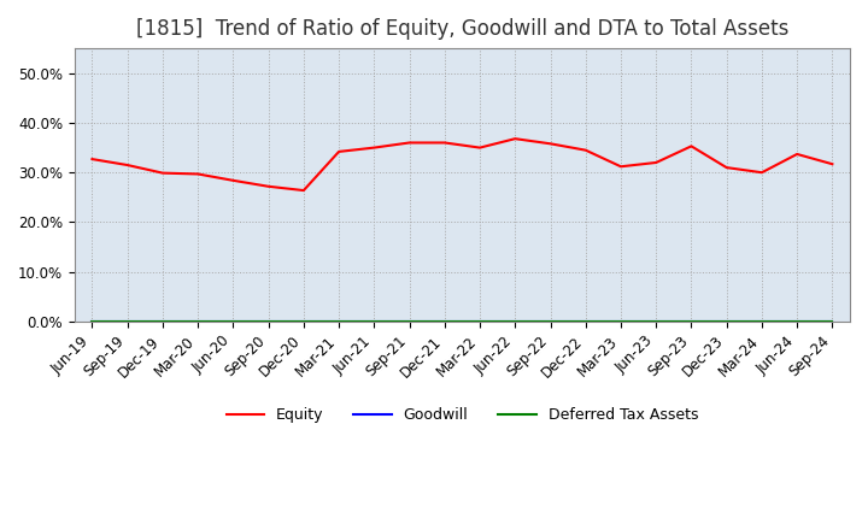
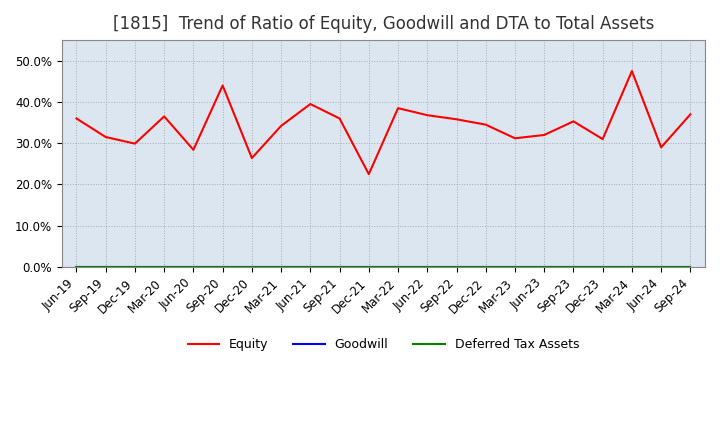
Equity/Jun-19: 32.7% -> 36.0%
Equity/Mar-20: 29.7% -> 36.5%
Equity/Sep-20: 27.2% -> 44.0%
Equity/Jun-21: 35.0% -> 39.5%
Equity/Dec-21: 36.0% -> 22.5%
Equity/Mar-22: 35.0% -> 38.5%
Equity/Mar-24: 30.0% -> 47.5%
Equity/Jun-24: 33.7% -> 29.0%
Equity/Sep-24: 31.7% -> 37.0%
